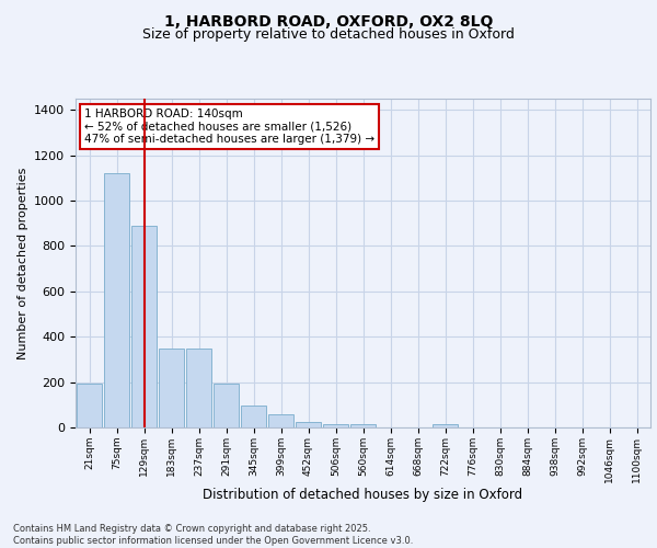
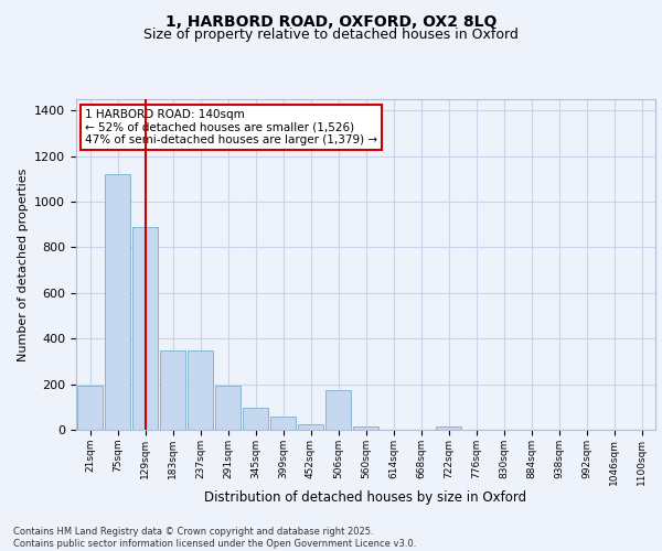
506sqm: 15 -> 175
